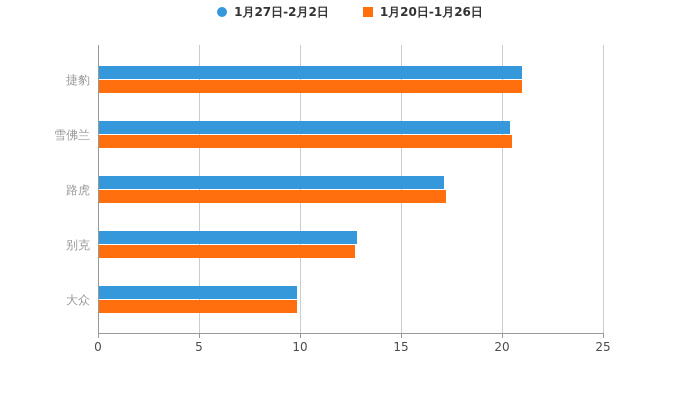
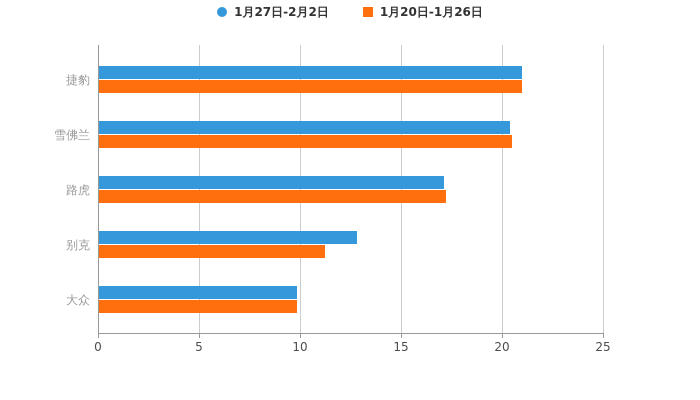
1月20日-1月26日/别克: 12.7 -> 11.2
